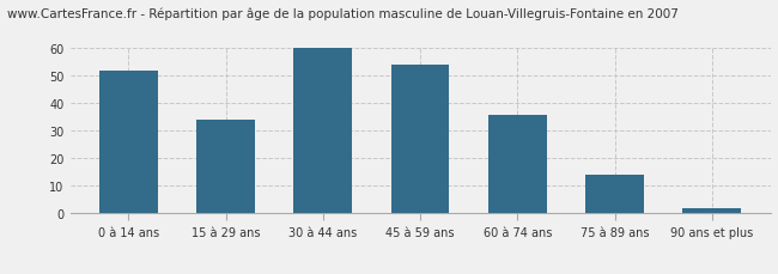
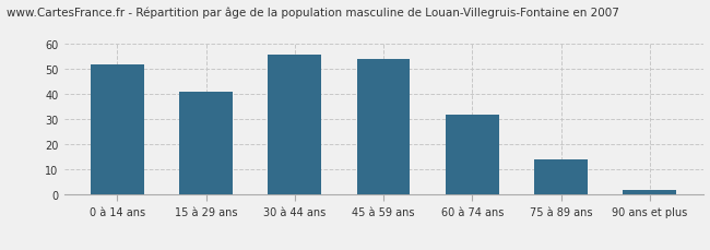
15 à 29 ans: 34 -> 41
30 à 44 ans: 60 -> 56
60 à 74 ans: 36 -> 32
